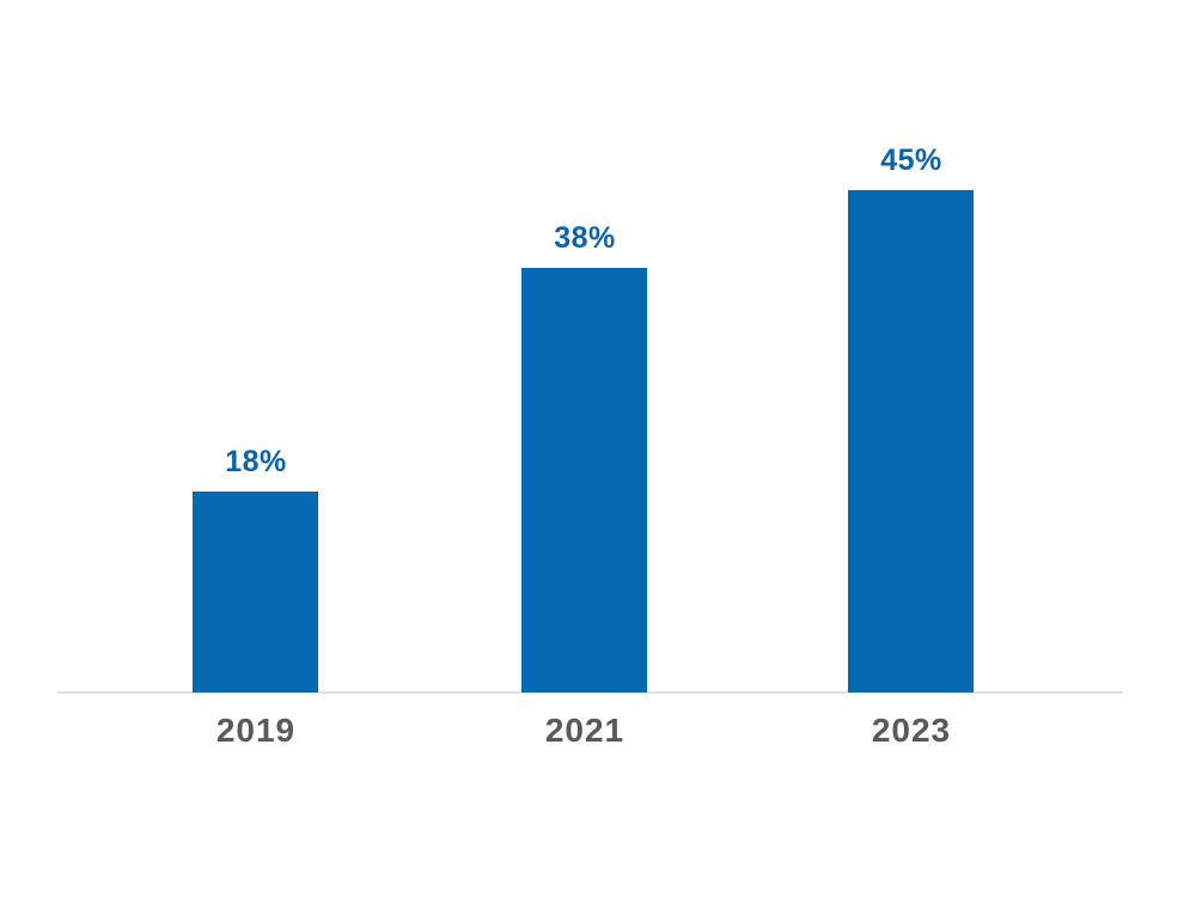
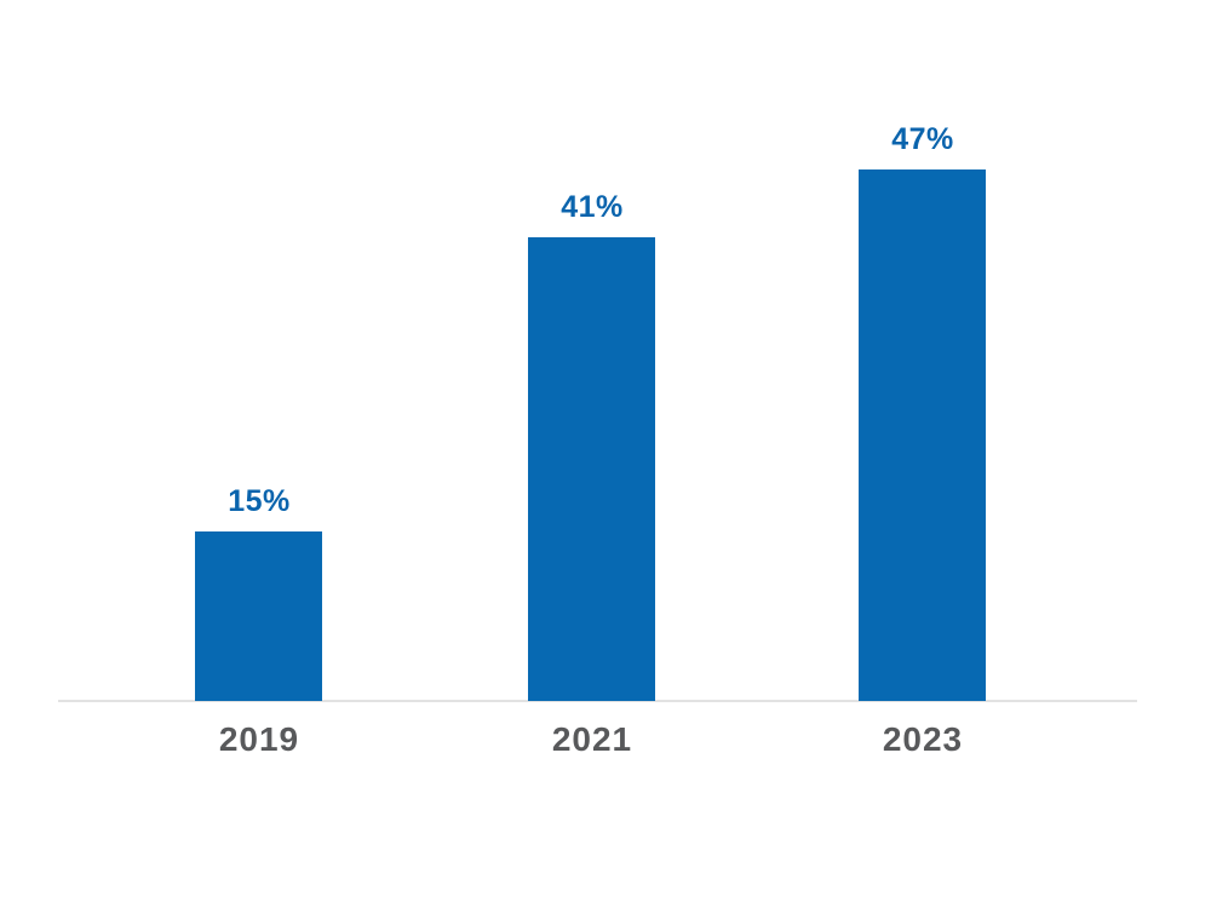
2019: 18% -> 15%
2021: 38% -> 41%
2023: 45% -> 47%
